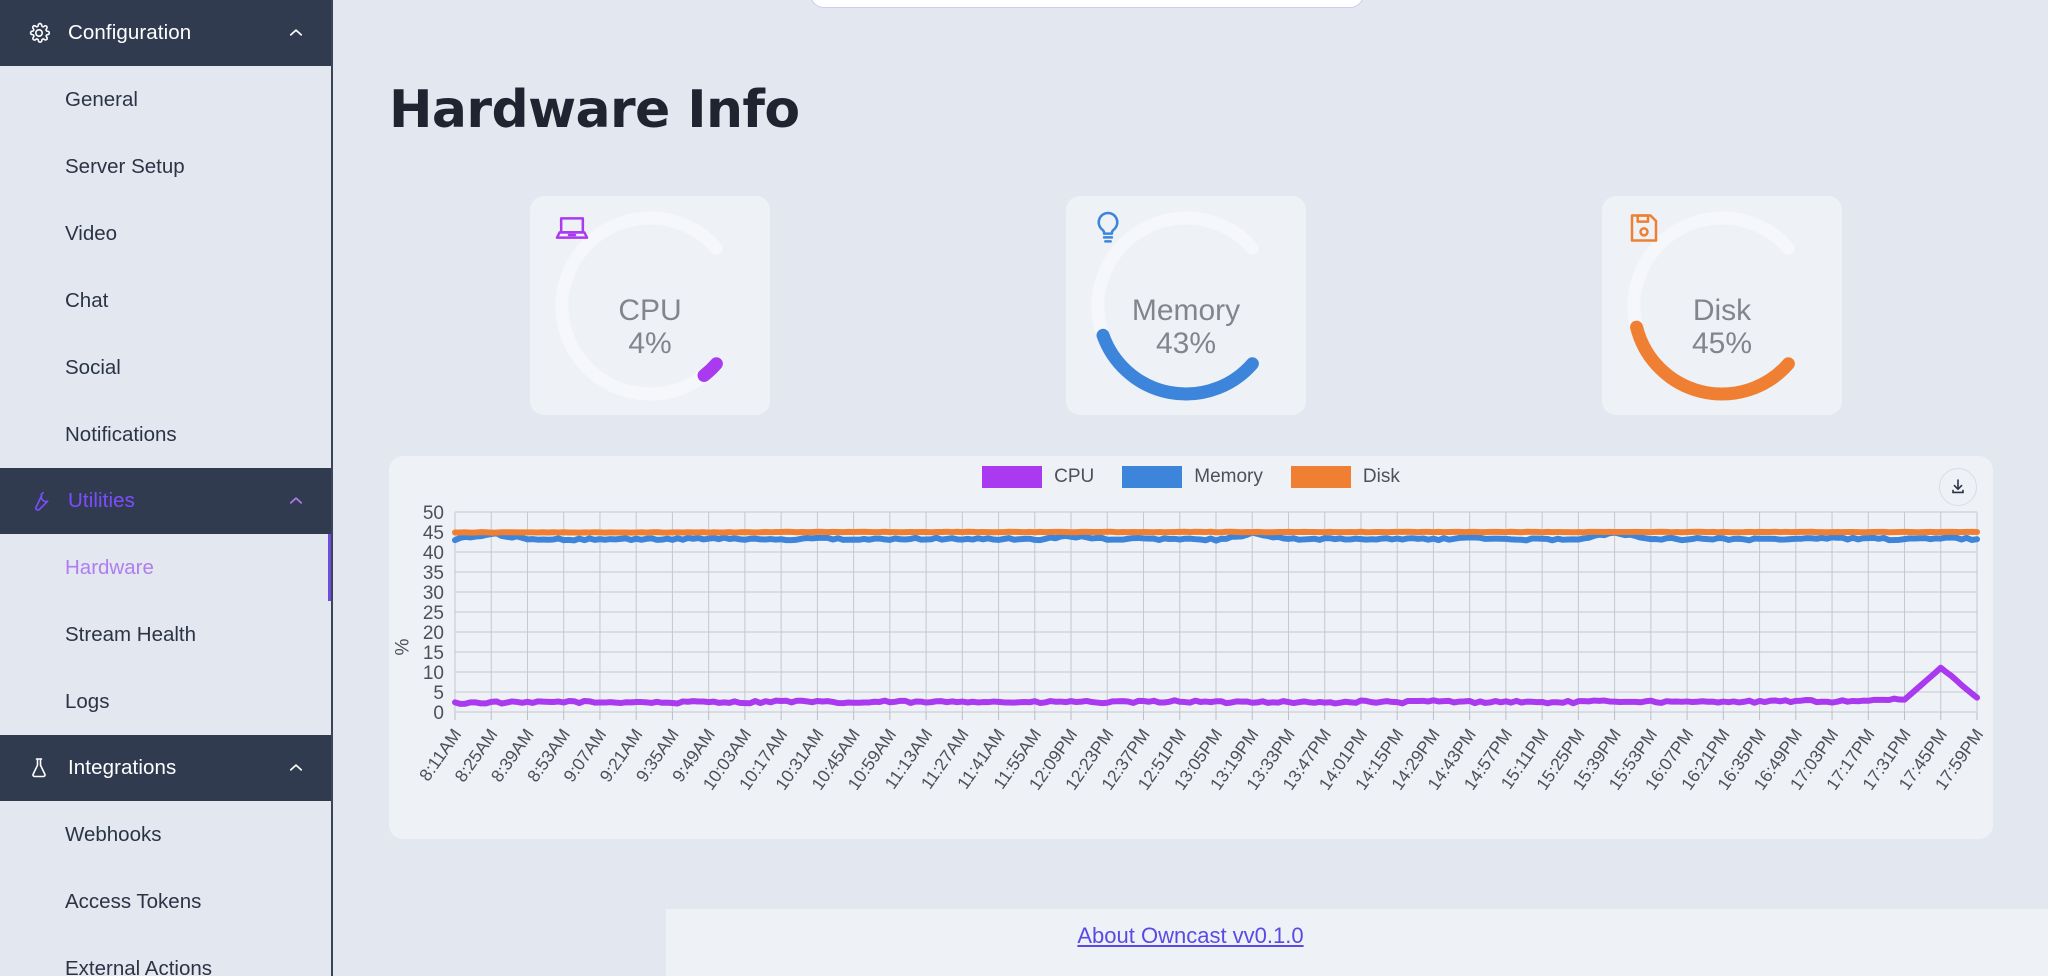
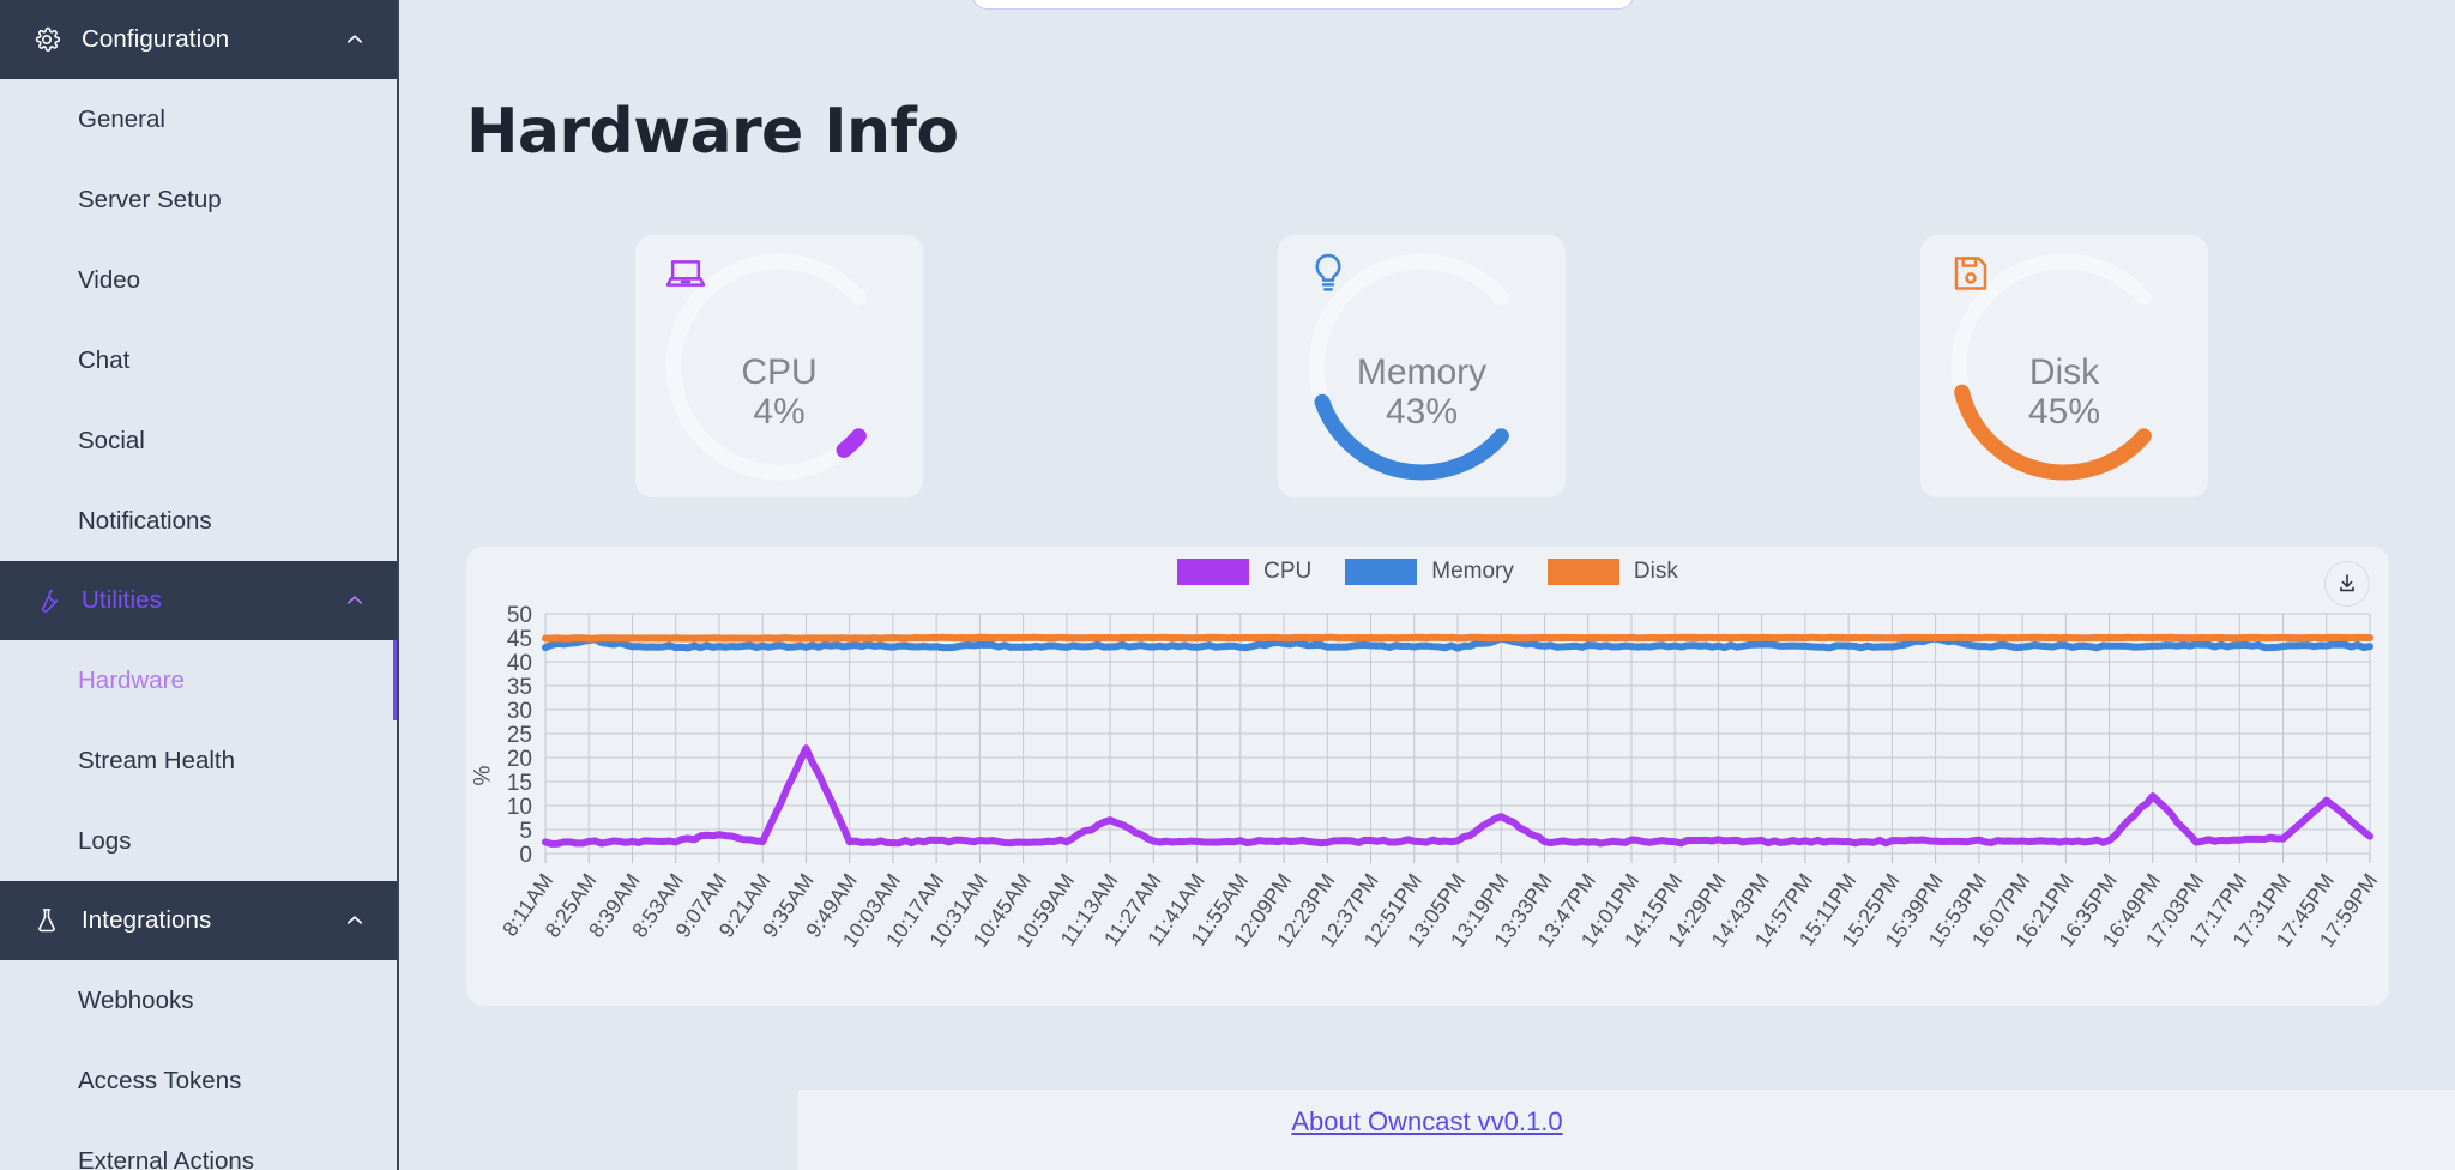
CPU/9:07AM: 2 -> 4
CPU/9:35AM: 2 -> 22
CPU/11:13AM: 2 -> 7
CPU/13:19PM: 3 -> 8
CPU/16:49PM: 3 -> 12
